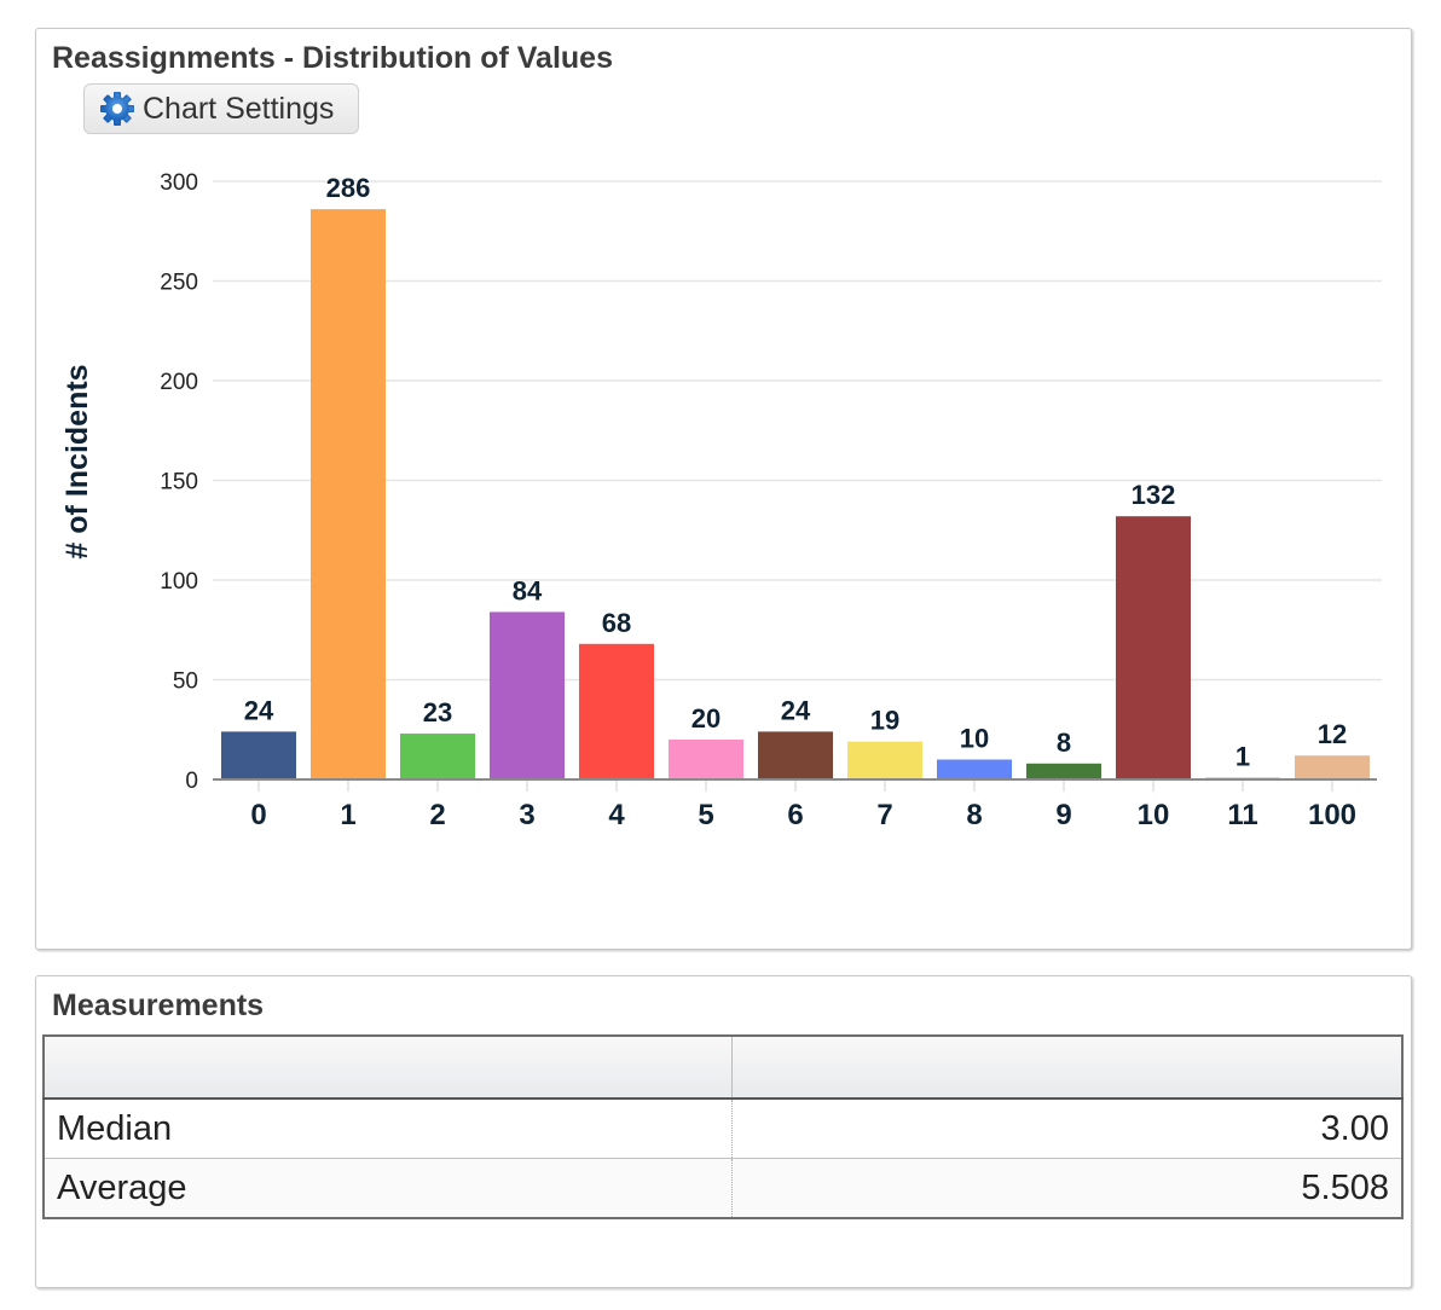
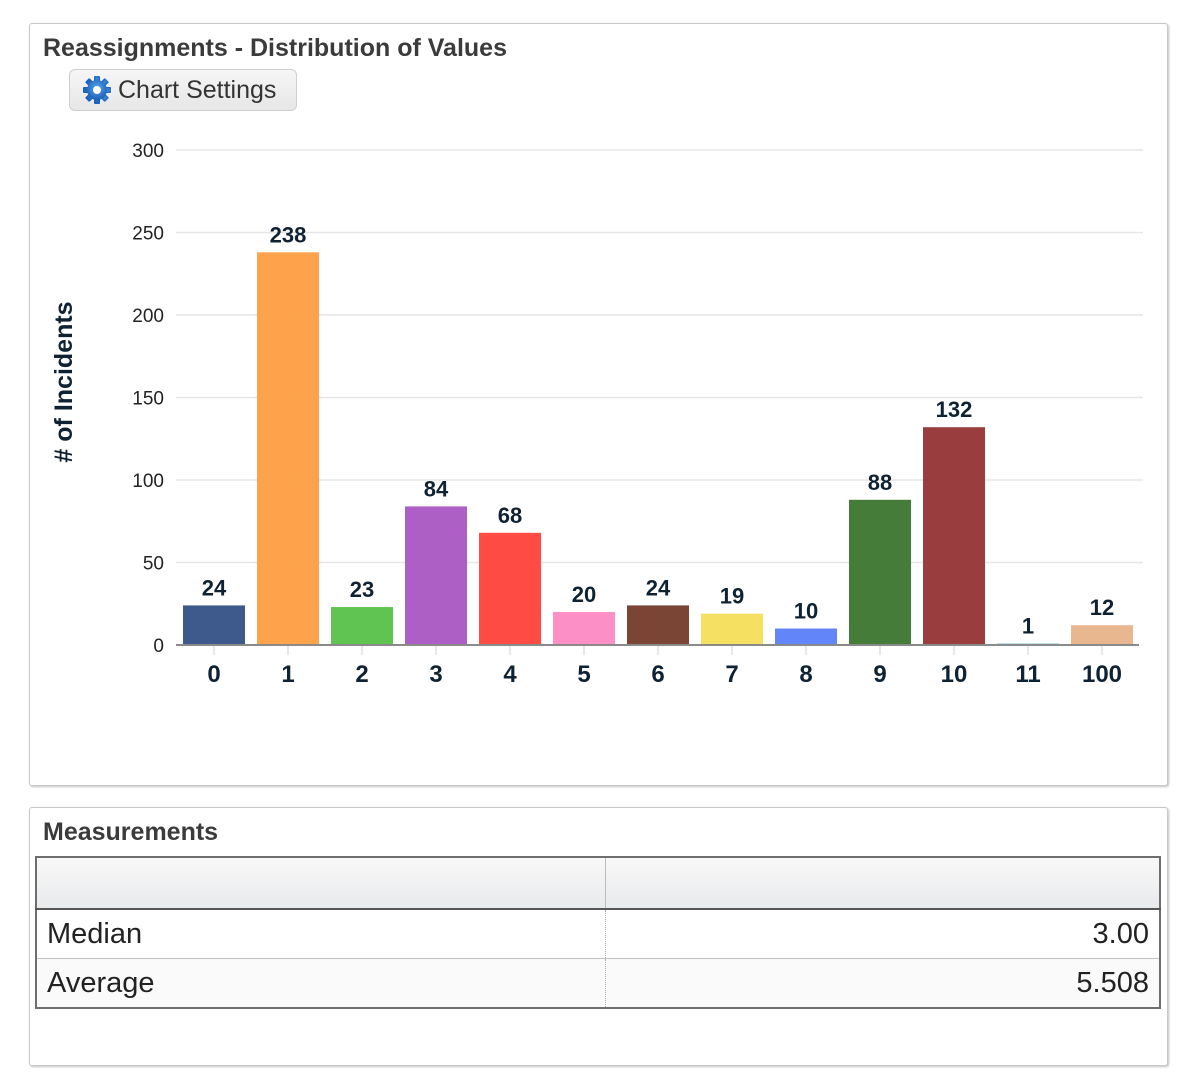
1: 286 -> 238
9: 8 -> 88
